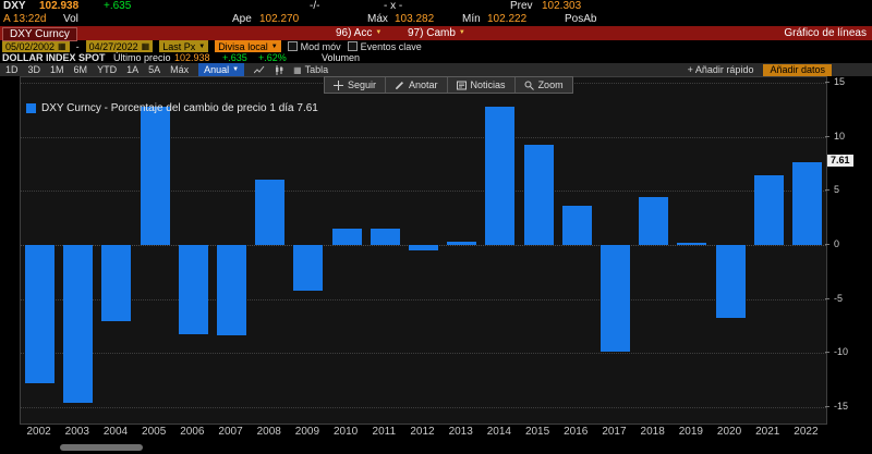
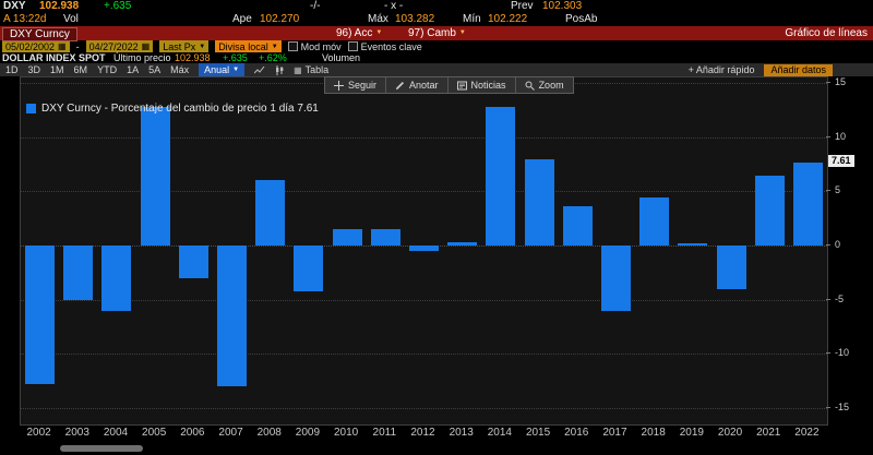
2003: -15 -> -5
2004: -7 -> -6
2006: -8 -> -3
2007: -8 -> -13
2015: 9 -> 8
2017: -10 -> -6
2020: -7 -> -4
